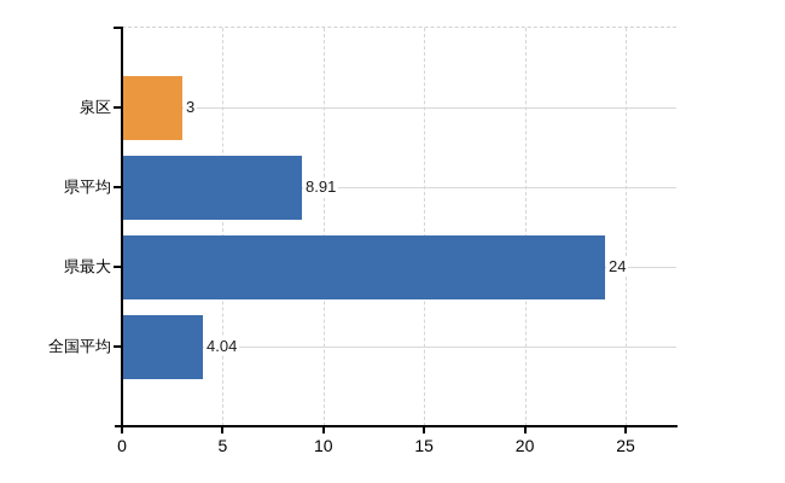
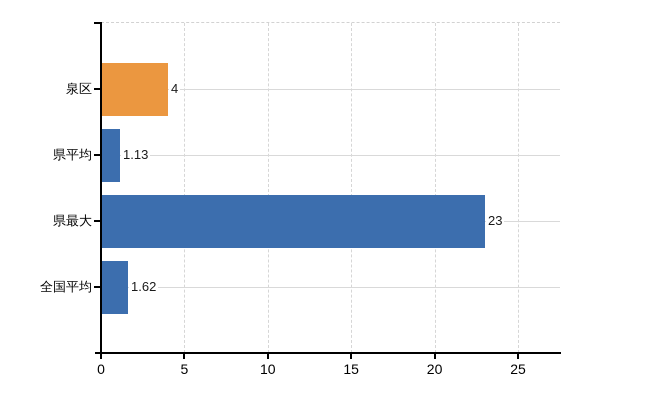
泉区: 3 -> 4
県平均: 8.91 -> 1.13
県最大: 24 -> 23
全国平均: 4.04 -> 1.62
